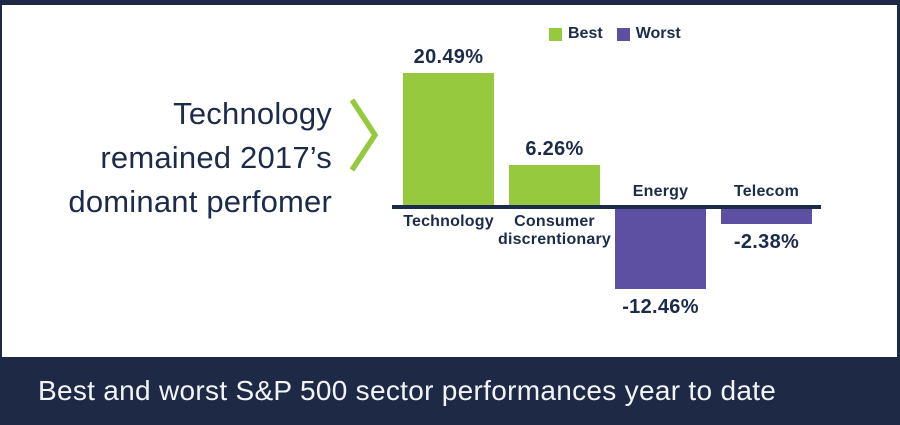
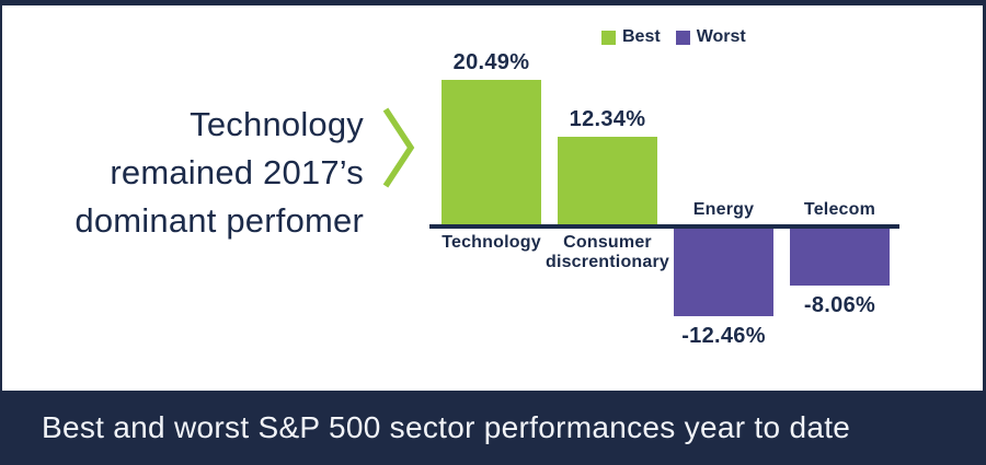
Consumer discrentionary: 6.26% -> 12.34%
Telecom: -2.38% -> -8.06%
